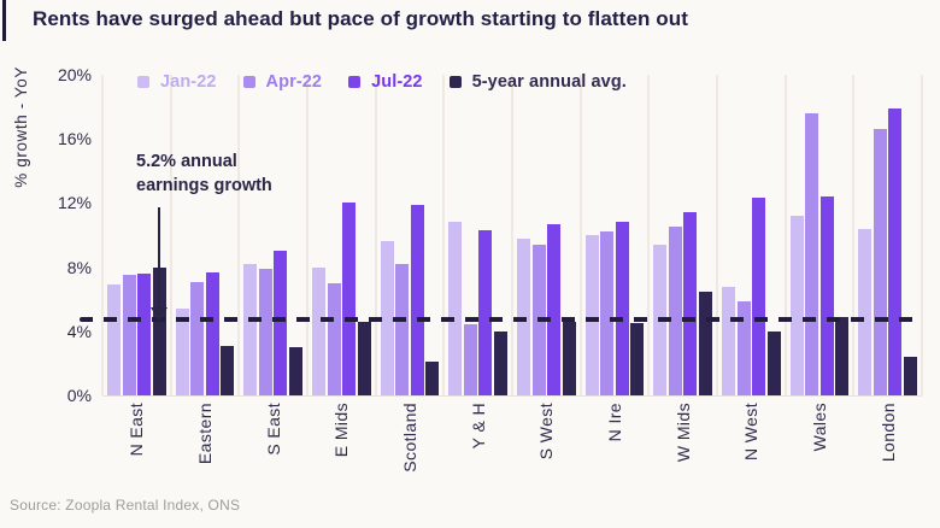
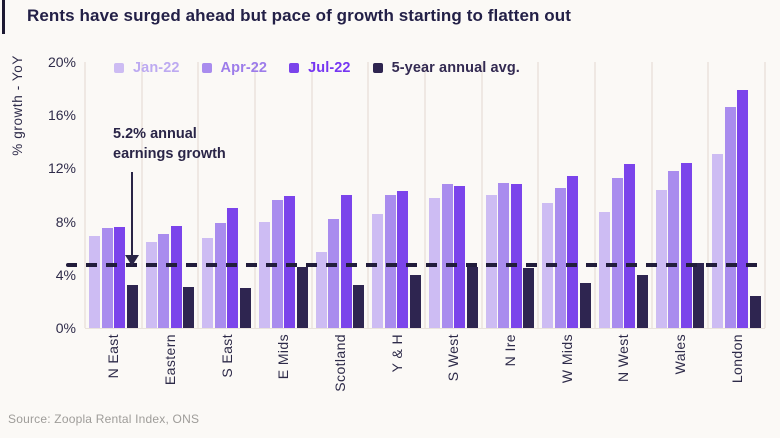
5-year annual avg./N East: 8.0% -> 3.2%
Jan-22/Eastern: 5.4% -> 6.5%
Jan-22/S East: 8.2% -> 6.8%
Apr-22/E Mids: 7.0% -> 9.6%
Jul-22/E Mids: 12.0% -> 9.9%
Jan-22/Scotland: 9.6% -> 5.7%
Jul-22/Scotland: 11.9% -> 10.0%
5-year annual avg./Scotland: 2.1% -> 3.2%
Jan-22/Y & H: 10.8% -> 8.6%
Apr-22/Y & H: 4.4% -> 10.0%
Apr-22/S West: 9.4% -> 10.8%
Apr-22/N Ire: 10.2% -> 10.9%
5-year annual avg./W Mids: 6.5% -> 3.4%
Jan-22/N West: 6.8% -> 8.7%
Apr-22/N West: 5.9% -> 11.3%
Jan-22/Wales: 11.2% -> 10.4%
Apr-22/Wales: 17.6% -> 11.8%
Jan-22/London: 10.4% -> 13.1%
